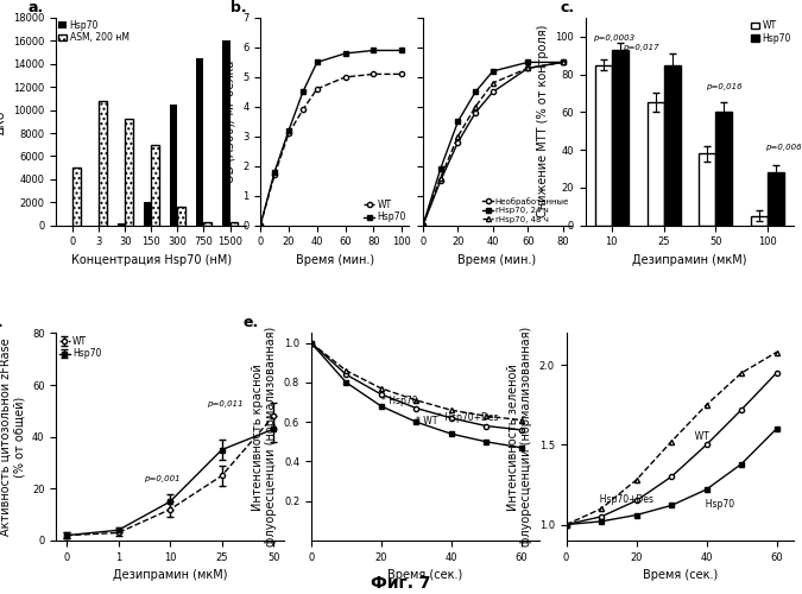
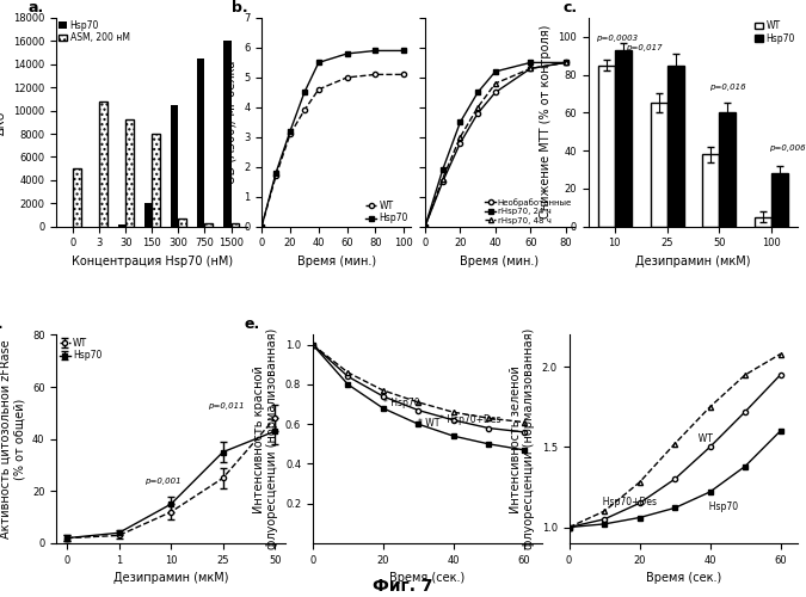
ASM, 200 нМ/150: 7000 -> 8000
ASM, 200 нМ/300: 1600 -> 700
